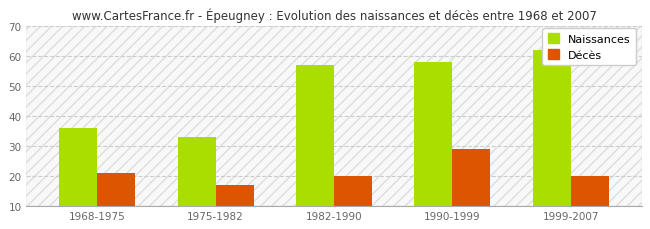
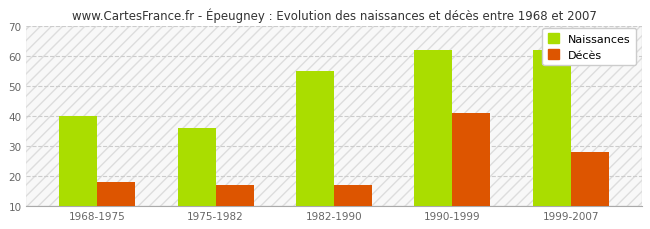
Naissances/1968-1975: 36 -> 40
Décès/1968-1975: 21 -> 18
Naissances/1975-1982: 33 -> 36
Naissances/1982-1990: 57 -> 55
Décès/1982-1990: 20 -> 17
Naissances/1990-1999: 58 -> 62
Décès/1990-1999: 29 -> 41
Décès/1999-2007: 20 -> 28
